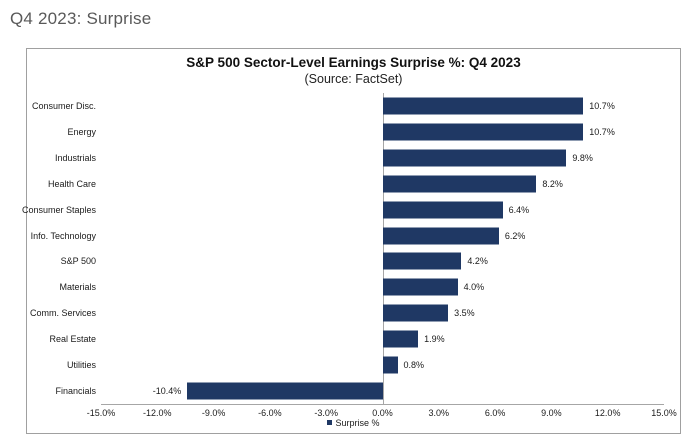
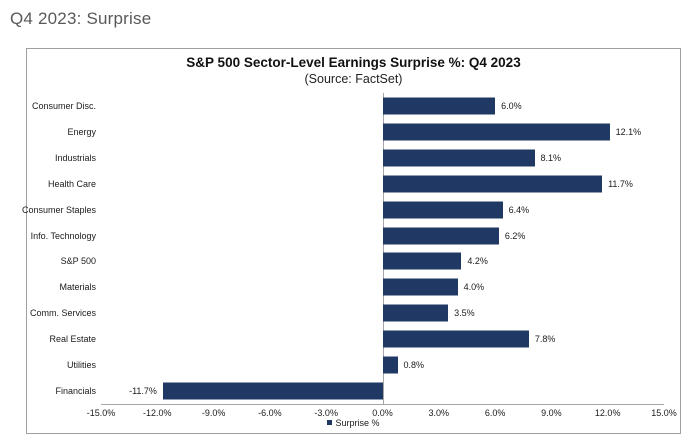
Consumer Disc.: 10.7% -> 6.0%
Energy: 10.7% -> 12.1%
Industrials: 9.8% -> 8.1%
Health Care: 8.2% -> 11.7%
Real Estate: 1.9% -> 7.8%
Financials: -10.4% -> -11.7%
